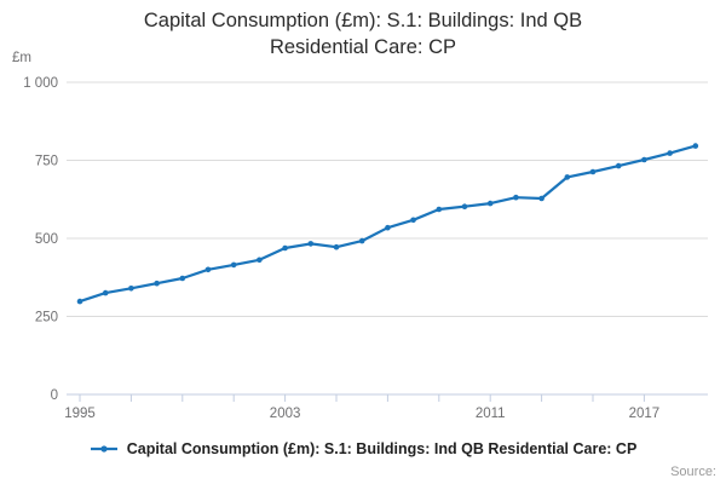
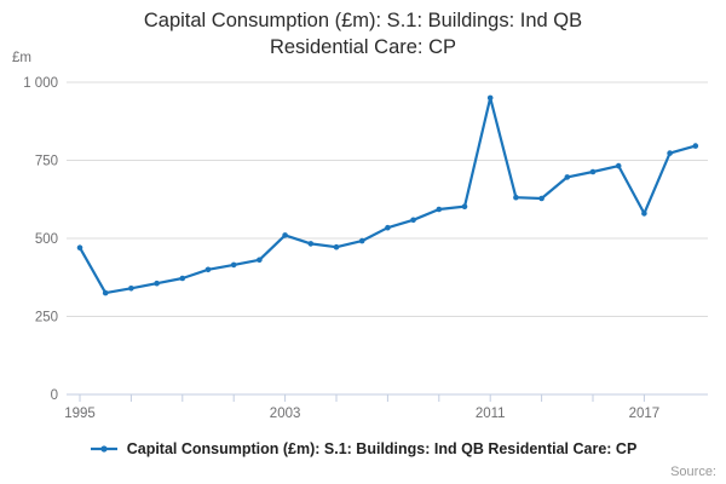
1995: 300 -> 470
2003: 470 -> 510
2011: 610 -> 950
2017: 750 -> 580
